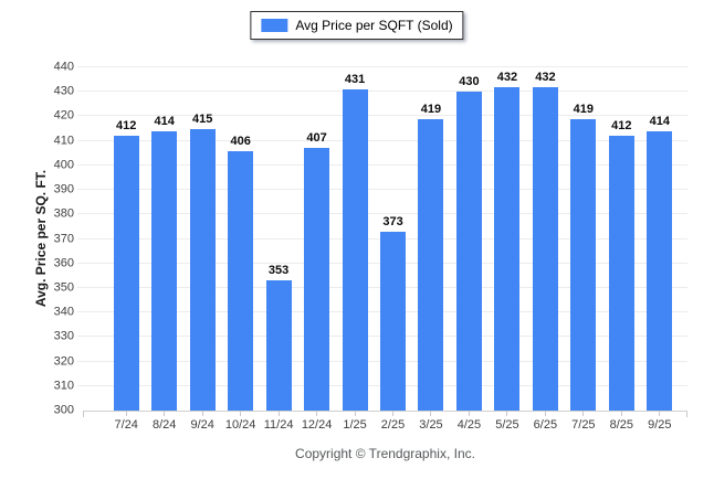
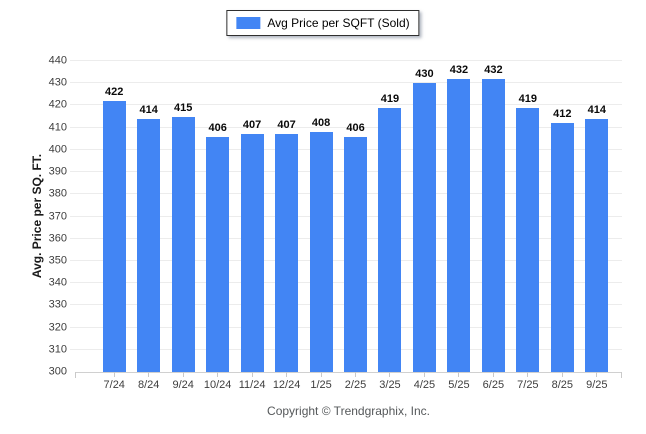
7/24: 412 -> 422
11/24: 353 -> 407
1/25: 431 -> 408
2/25: 373 -> 406
